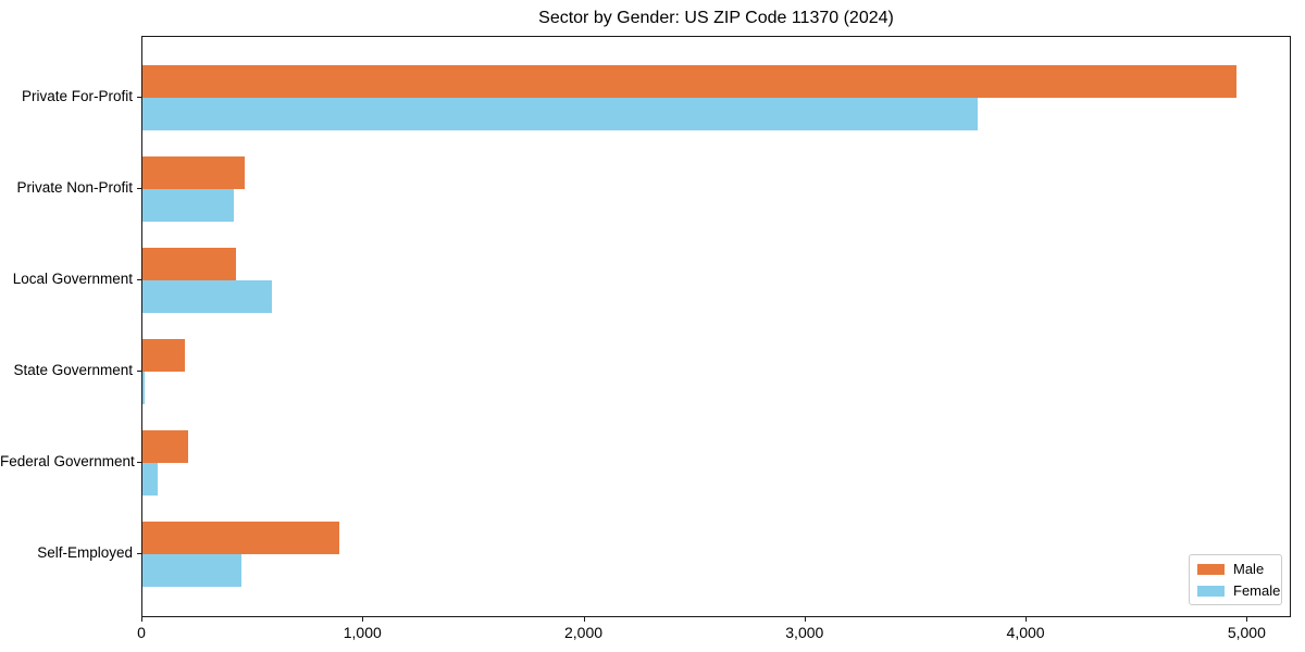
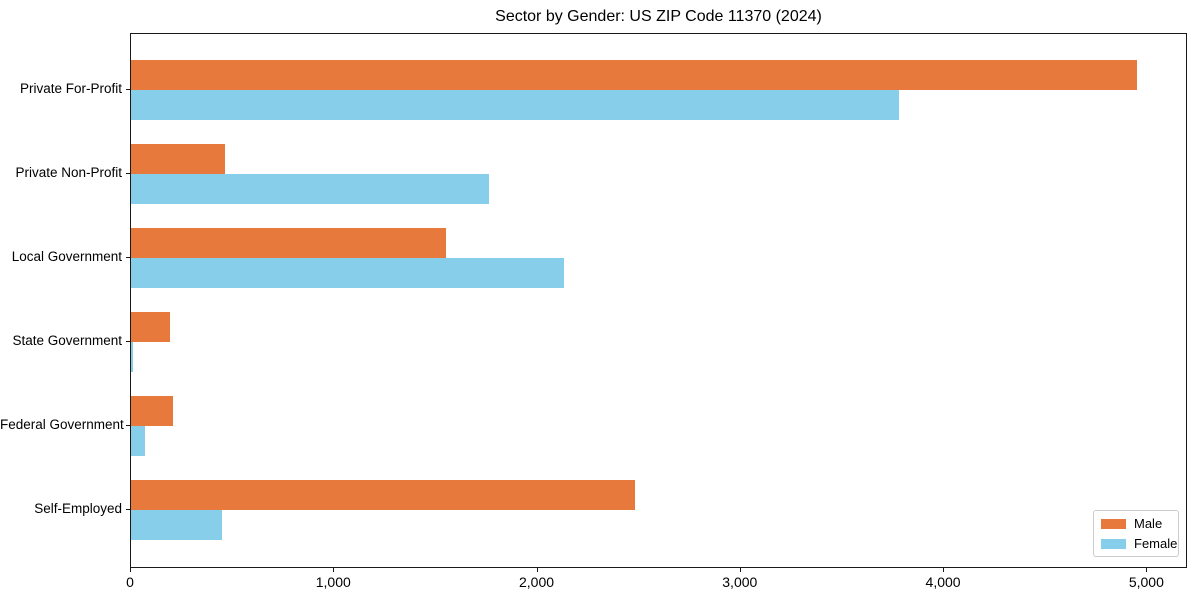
Female/Private Non-Profit: 420 -> 1760
Male/Local Government: 420 -> 1550
Female/Local Government: 580 -> 2130
Male/Self-Employed: 890 -> 2480
